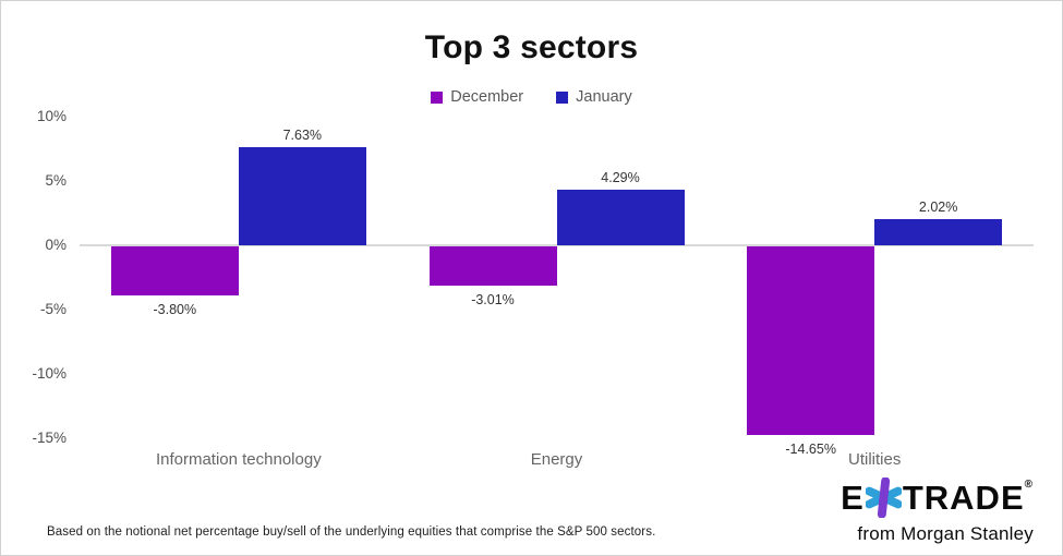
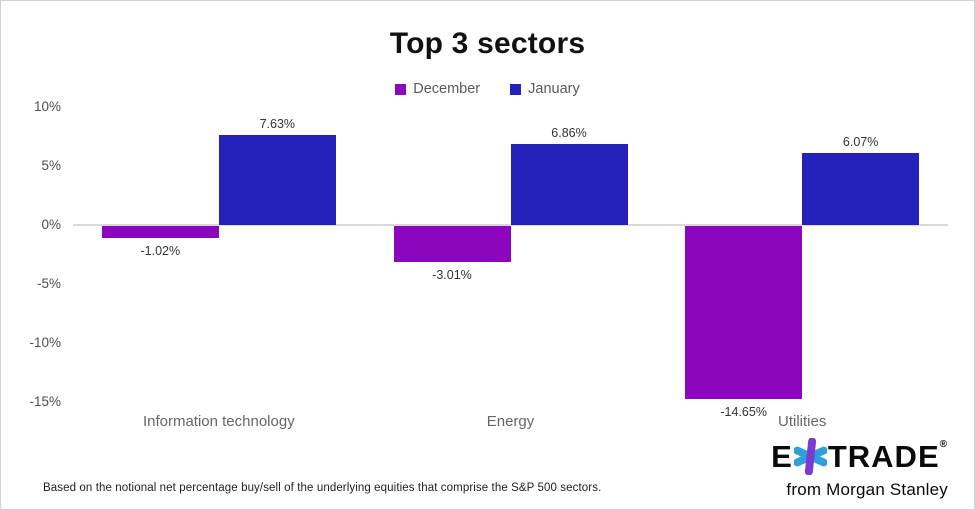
December/Information technology: -3.80% -> -1.02%
January/Energy: 4.29% -> 6.86%
January/Utilities: 2.02% -> 6.07%
